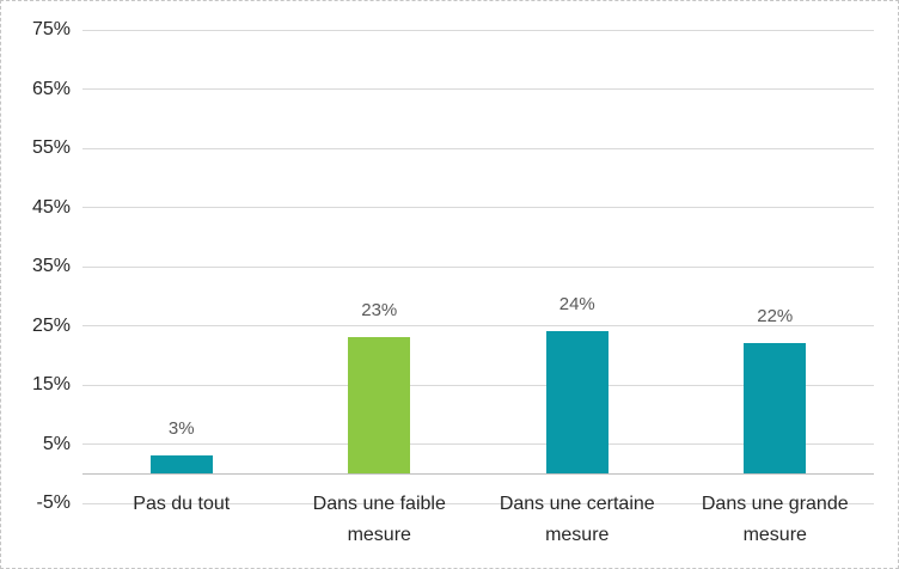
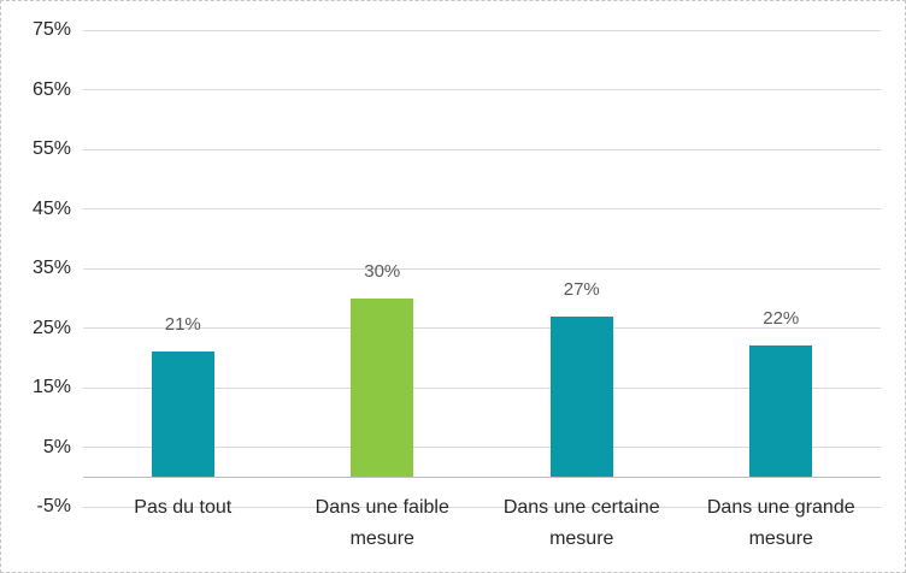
Pas du tout: 3% -> 21%
Dans une faible mesure: 23% -> 30%
Dans une certaine mesure: 24% -> 27%
